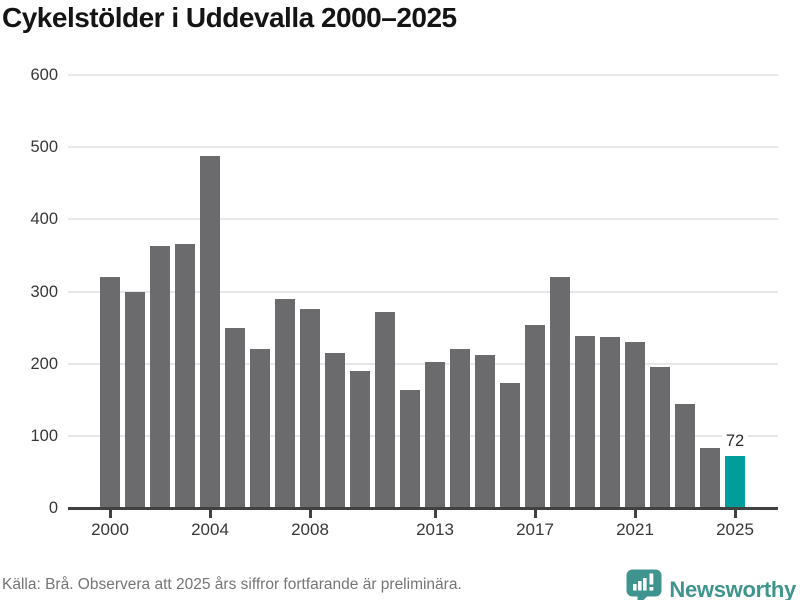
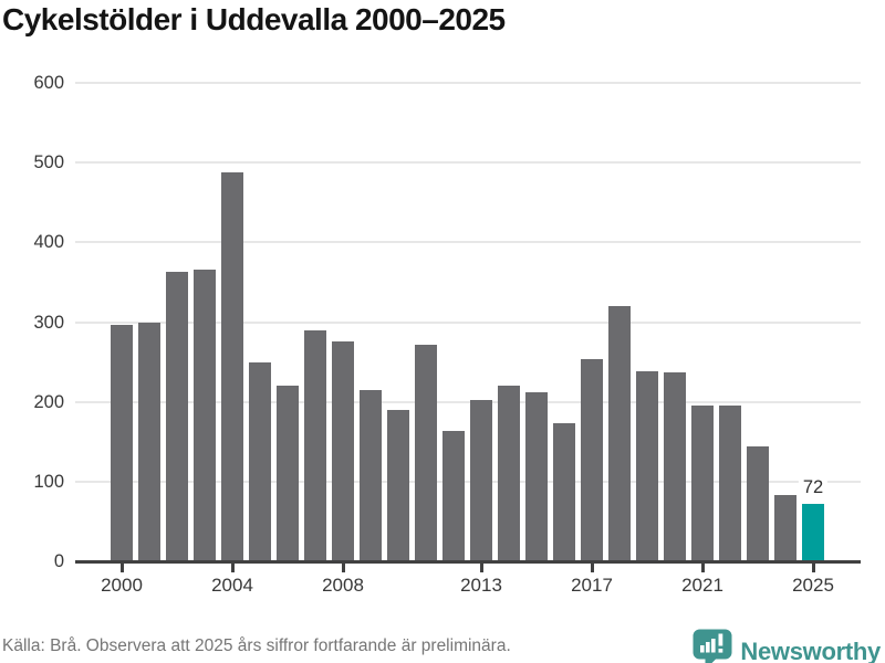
2000: 320 -> 300
2021: 230 -> 200
